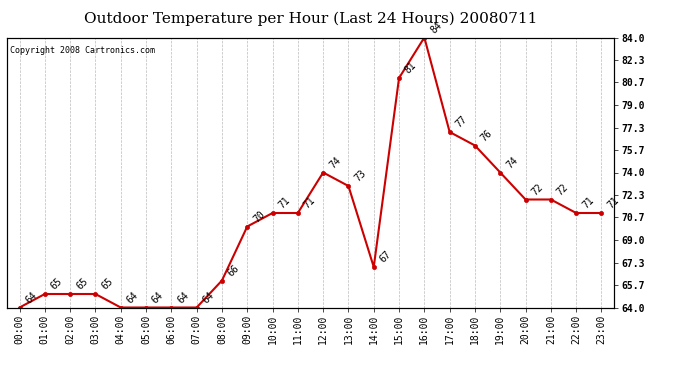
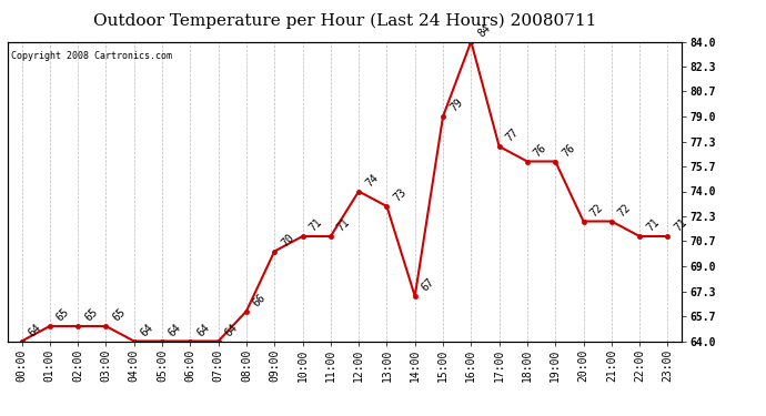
15:00: 81 -> 79
19:00: 74 -> 76
